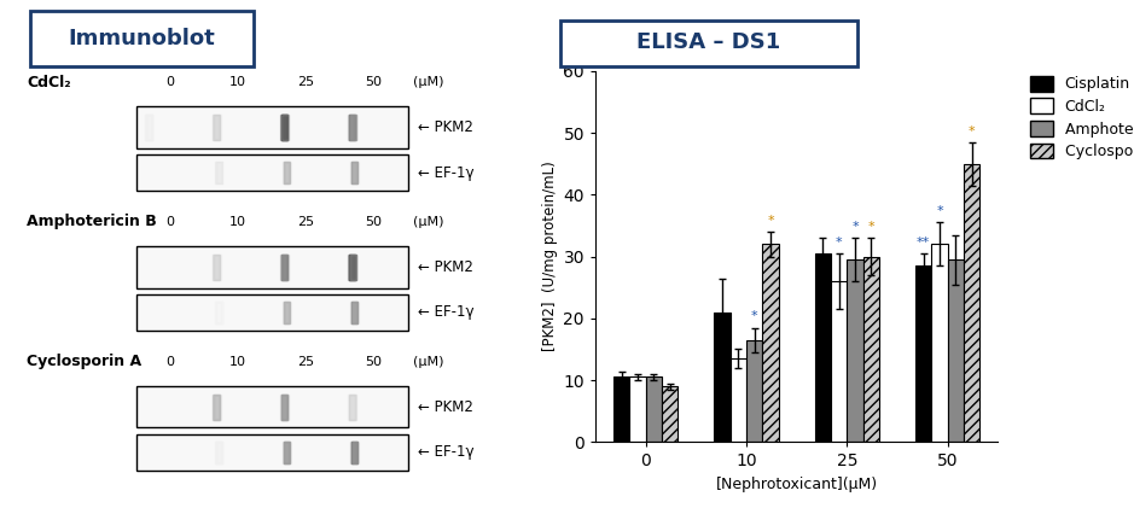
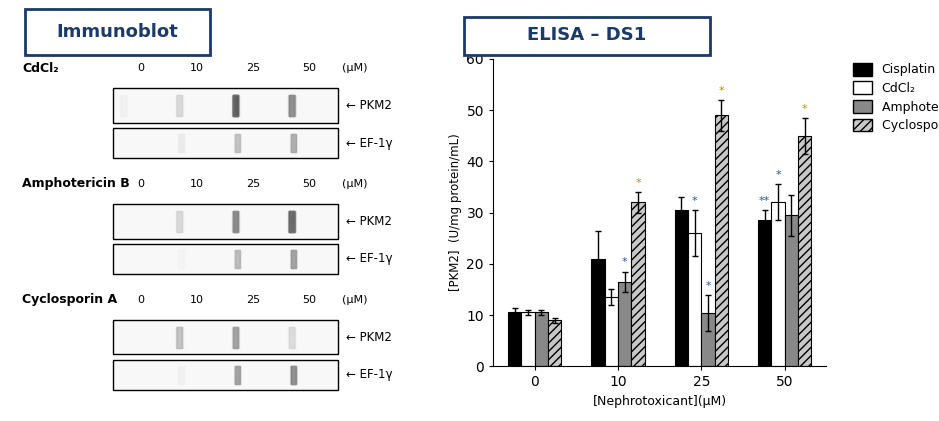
Amphotericin B/25: 29.5 -> 10.4
Cyclosporin A/25: 30 -> 49
